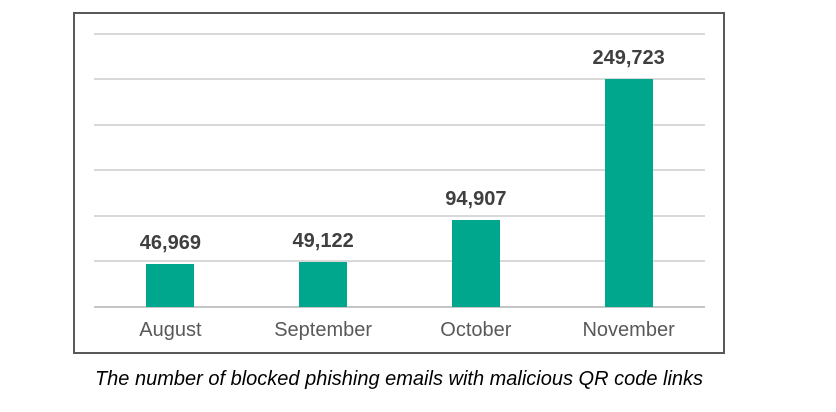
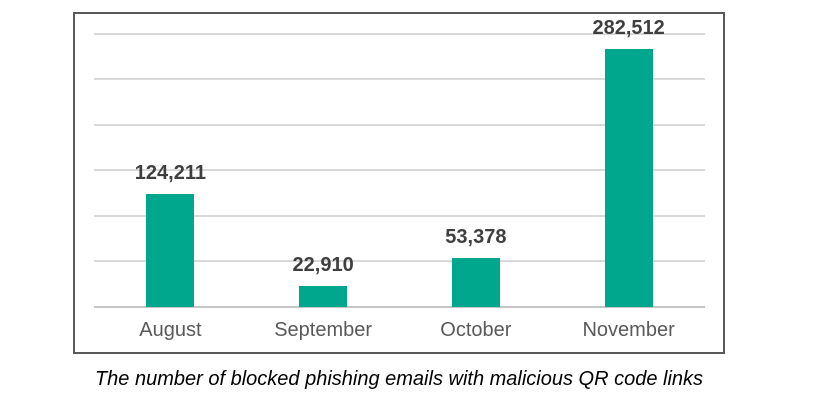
August: 46,969 -> 124,211
September: 49,122 -> 22,910
October: 94,907 -> 53,378
November: 249,723 -> 282,512
